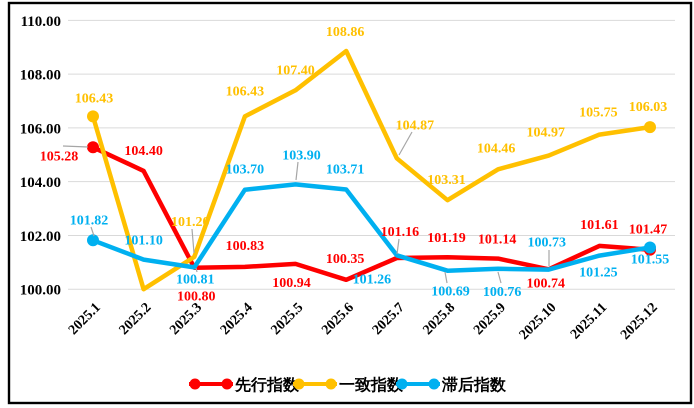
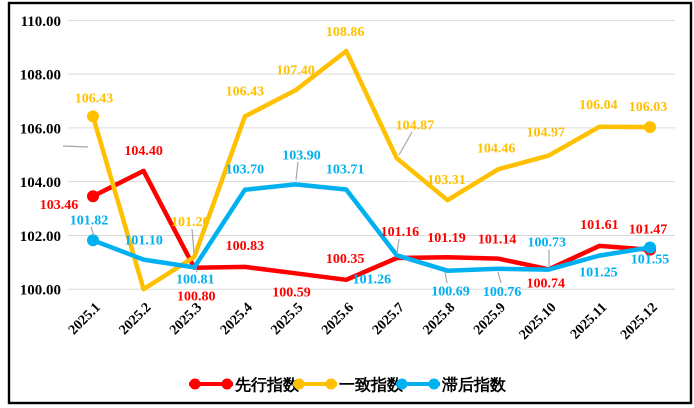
先行指数/2025.1: 105.28 -> 103.46
先行指数/2025.5: 100.94 -> 100.59
一致指数/2025.11: 105.75 -> 106.04
